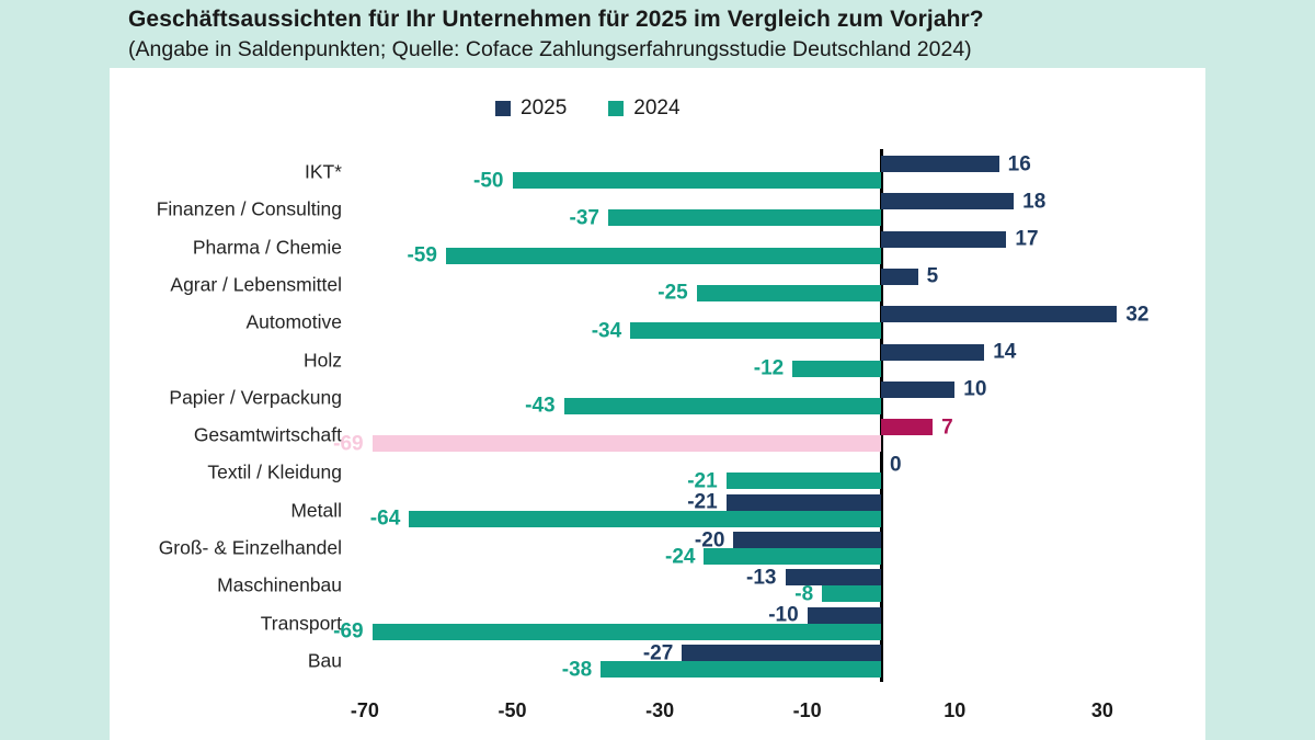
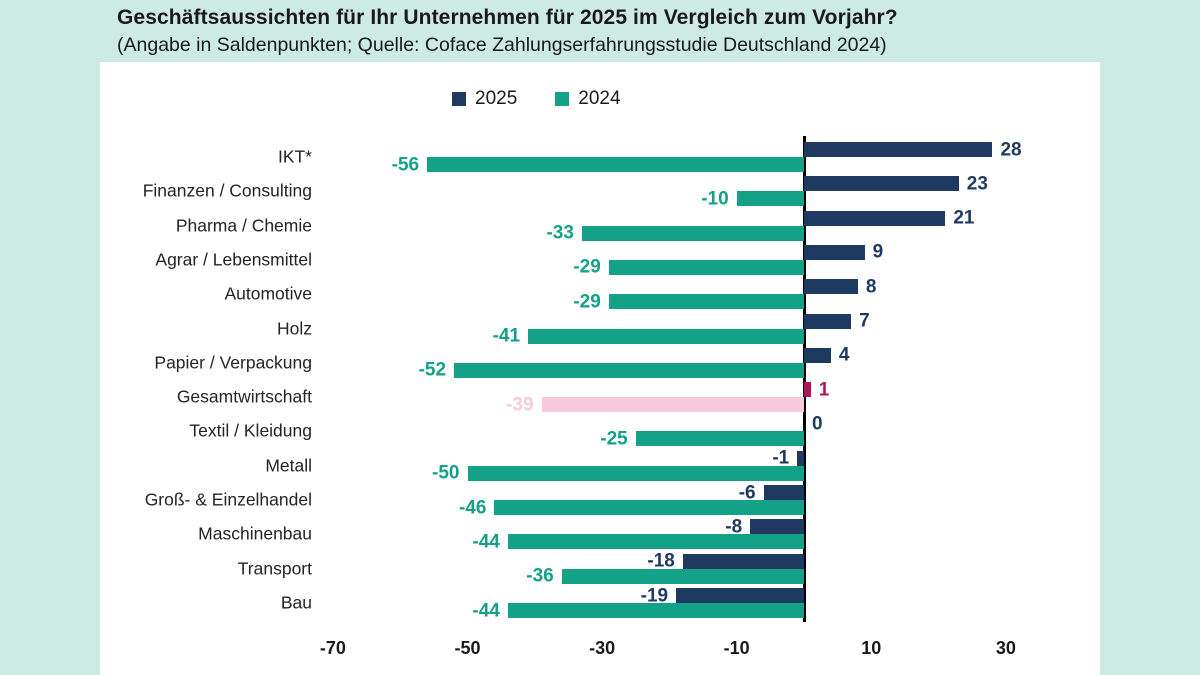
2025/IKT*: 16 -> 28
2024/IKT*: -50 -> -56
2025/Finanzen / Consulting: 18 -> 23
2024/Finanzen / Consulting: -37 -> -10
2025/Pharma / Chemie: 17 -> 21
2024/Pharma / Chemie: -59 -> -33
2025/Agrar / Lebensmittel: 5 -> 9
2024/Agrar / Lebensmittel: -25 -> -29
2025/Automotive: 32 -> 8
2024/Automotive: -34 -> -29
2025/Holz: 14 -> 7
2024/Holz: -12 -> -41
2025/Papier / Verpackung: 10 -> 4
2024/Papier / Verpackung: -43 -> -52
2025/Gesamtwirtschaft: 7 -> 1
2024/Gesamtwirtschaft: -69 -> -39
2024/Textil / Kleidung: -21 -> -25
2025/Metall: -21 -> -1
2024/Metall: -64 -> -50
2025/Groß- & Einzelhandel: -20 -> -6
2024/Groß- & Einzelhandel: -24 -> -46
2025/Maschinenbau: -13 -> -8
2024/Maschinenbau: -8 -> -44
2025/Transport: -10 -> -18
2024/Transport: -69 -> -36
2025/Bau: -27 -> -19
2024/Bau: -38 -> -44
